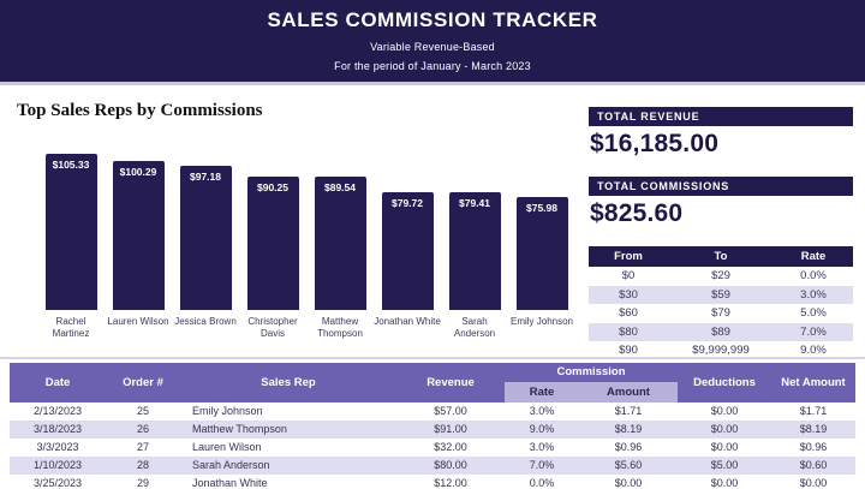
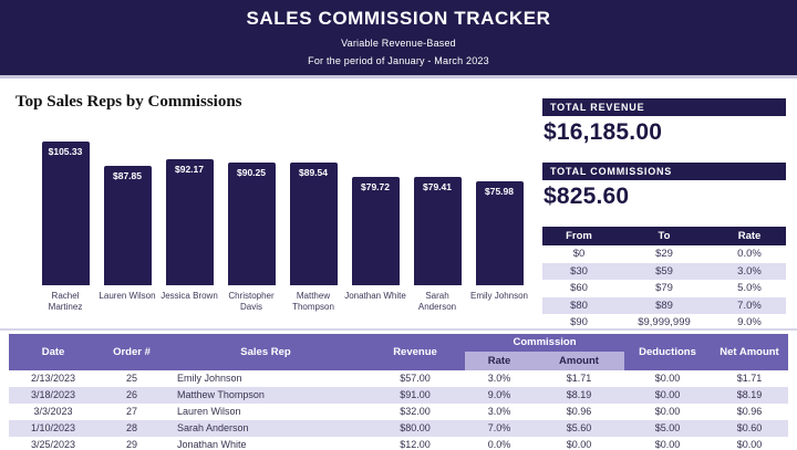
Lauren Wilson: $100.29 -> $87.85
Jessica Brown: $97.18 -> $92.17
